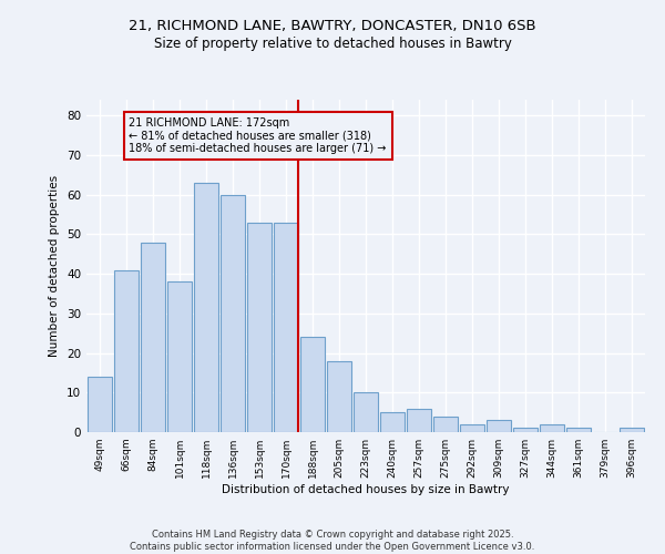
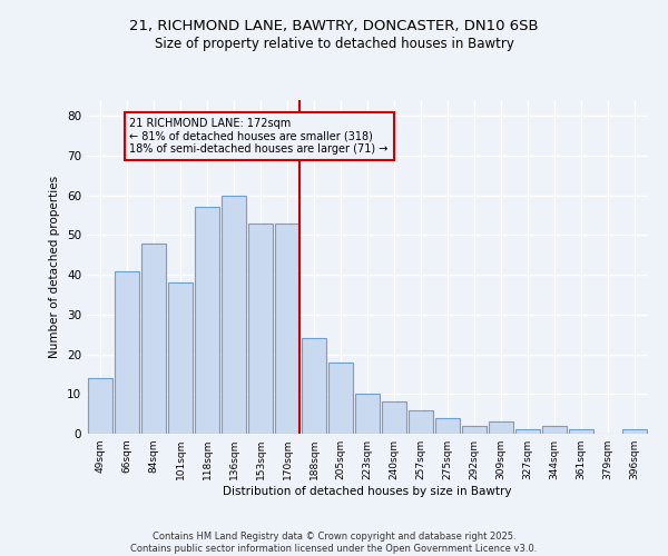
118sqm: 63 -> 57
240sqm: 5 -> 8
